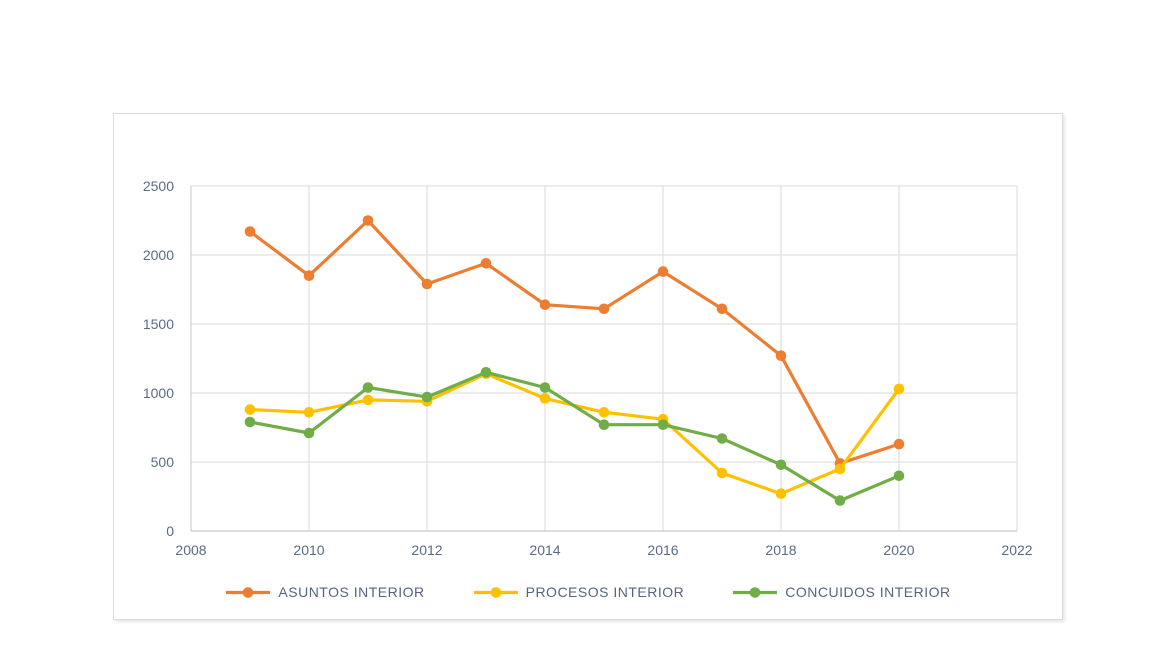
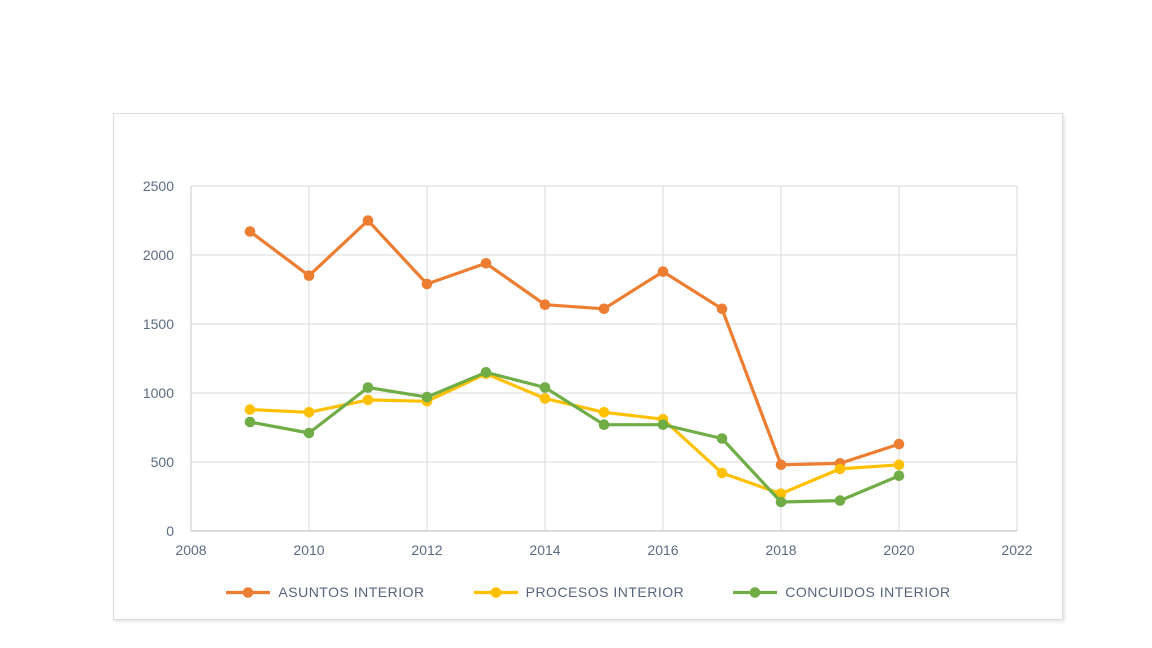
ASUNTOS INTERIOR/2018: 1270 -> 480
CONCUIDOS INTERIOR/2018: 480 -> 210
PROCESOS INTERIOR/2020: 1030 -> 480
